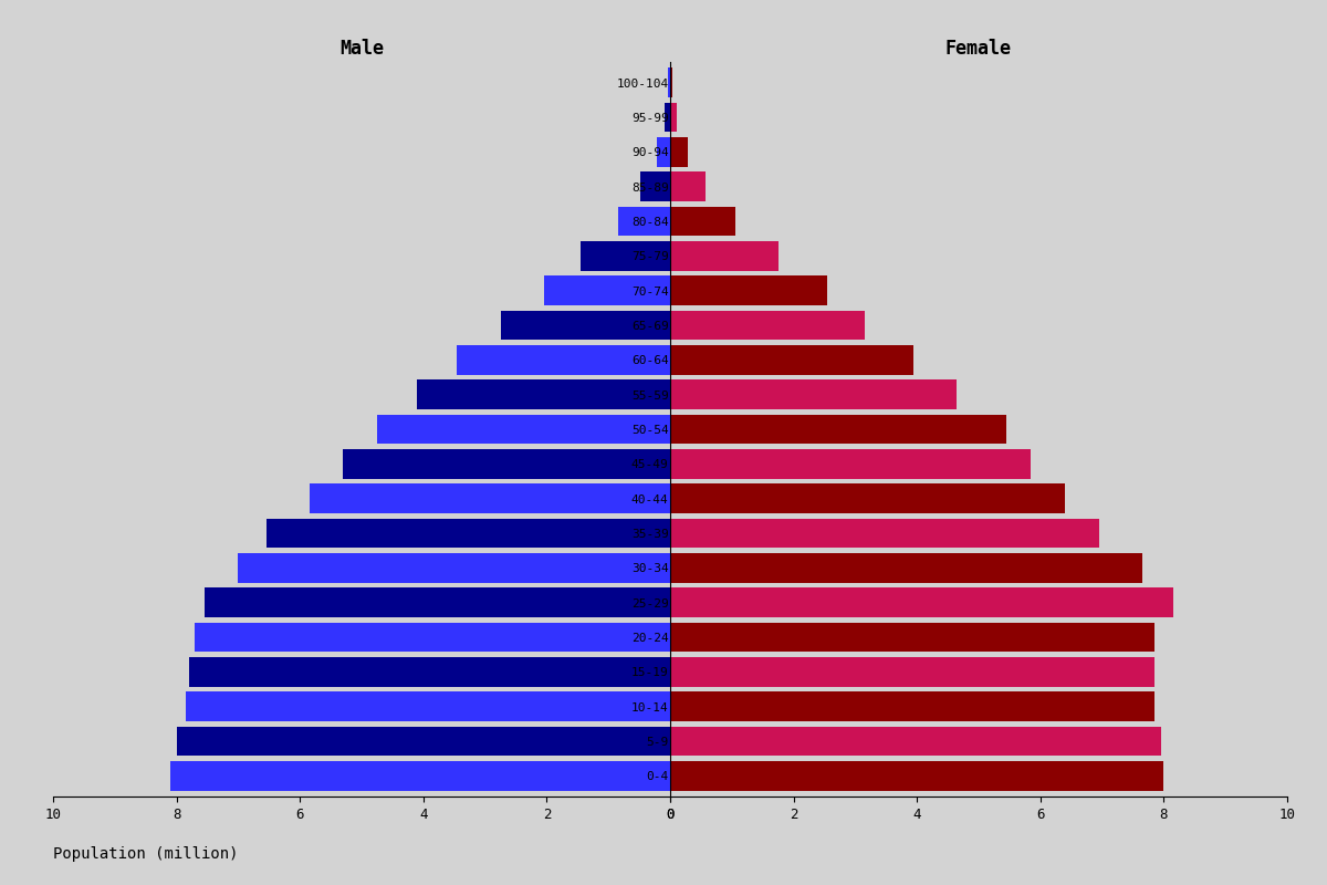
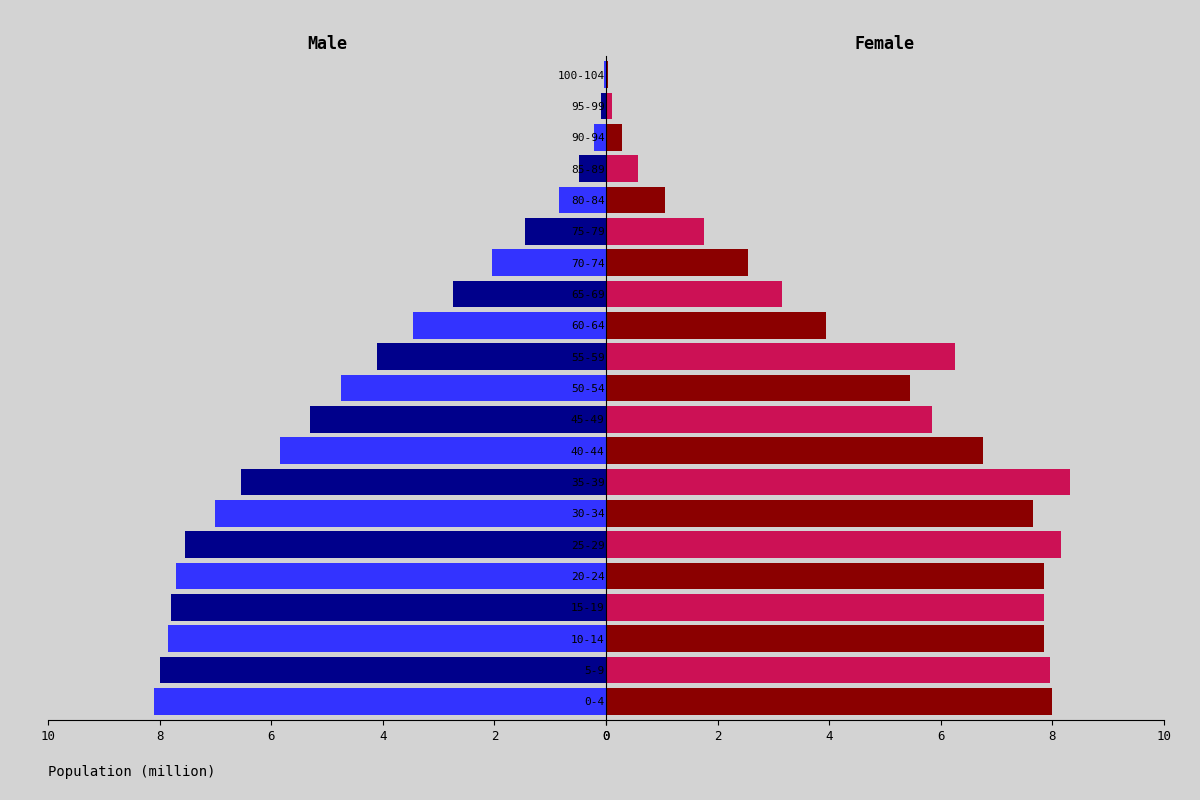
Female/55-59: 4.65 -> 6.26
Female/40-44: 6.40 -> 6.76
Female/35-39: 6.95 -> 8.32
